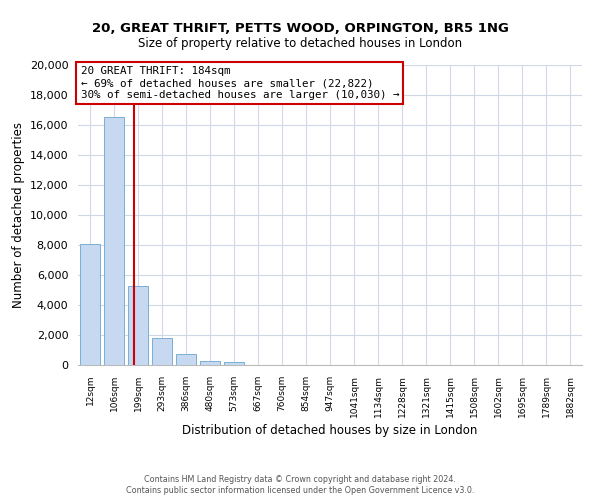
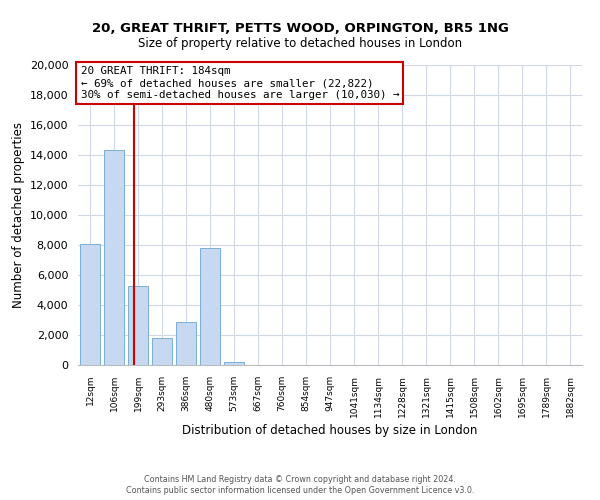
106sqm: 16,500 -> 14,300
386sqm: 800 -> 2,900
480sqm: 300 -> 7,800
